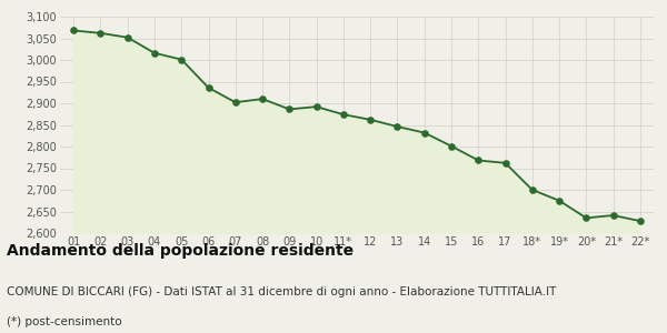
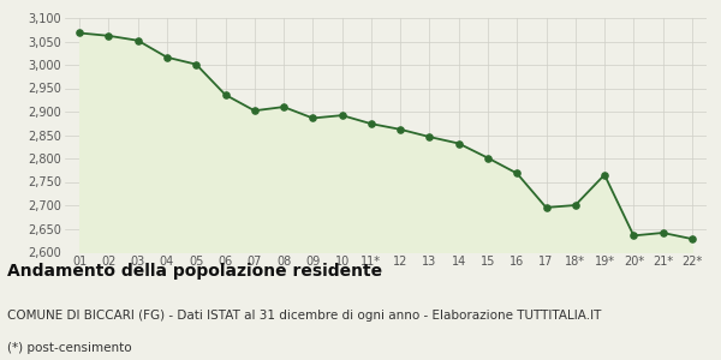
17: 2,762 -> 2,695
19*: 2,675 -> 2,765
